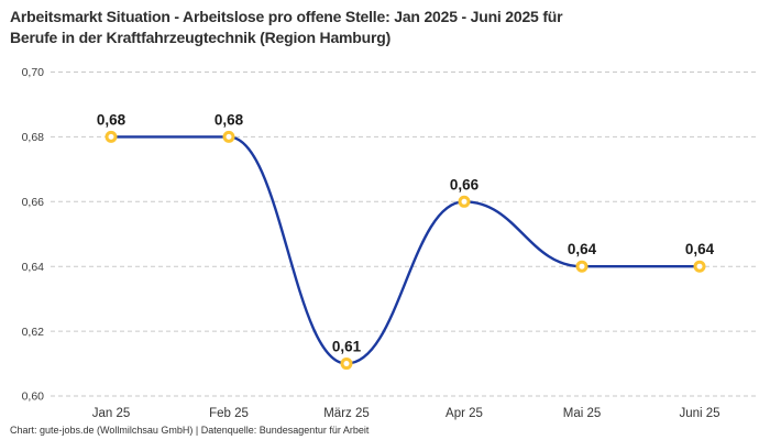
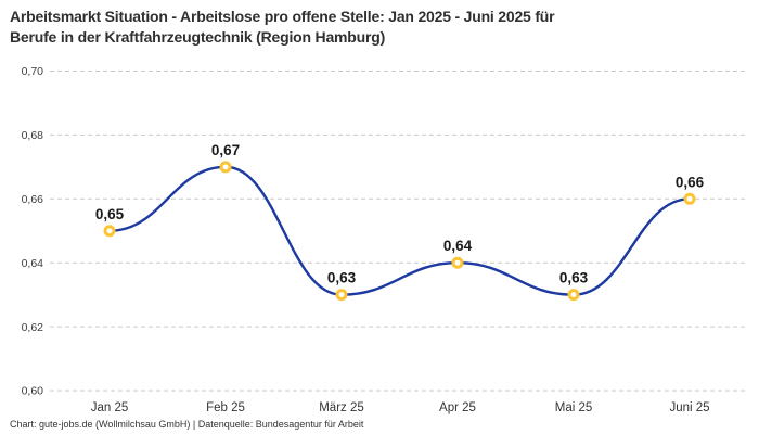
Jan 25: 0,68 -> 0,65
Feb 25: 0,68 -> 0,67
März 25: 0,61 -> 0,63
Apr 25: 0,66 -> 0,64
Mai 25: 0,64 -> 0,63
Juni 25: 0,64 -> 0,66
